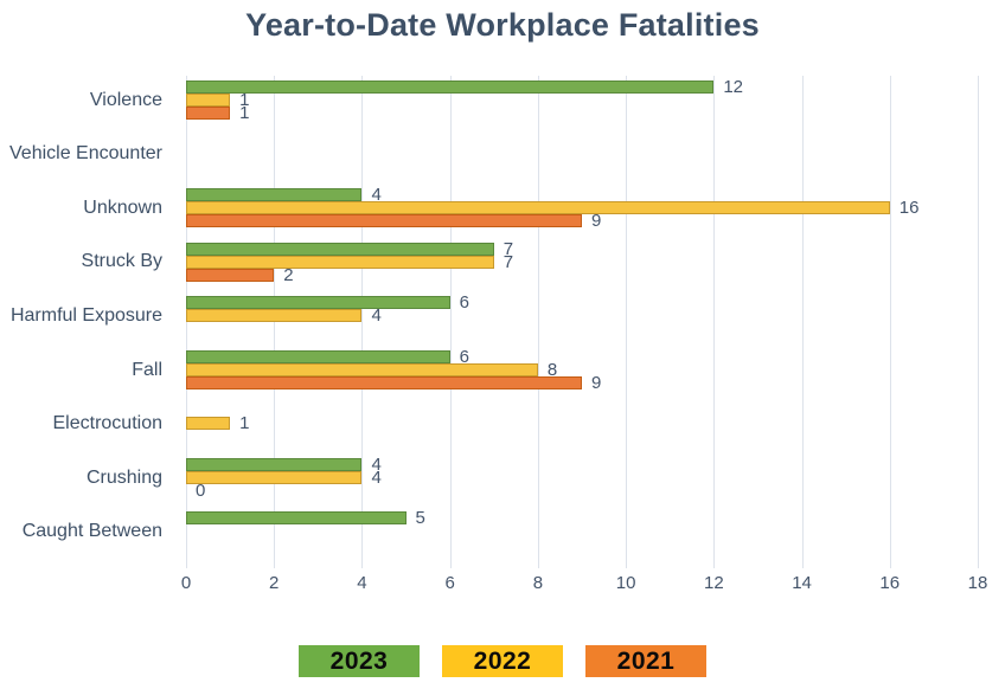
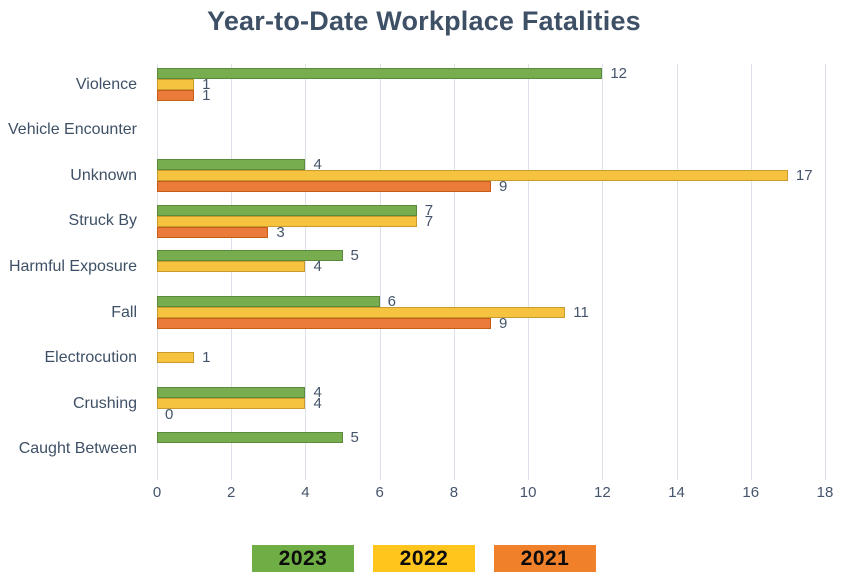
2022/Unknown: 16 -> 17
2021/Struck By: 2 -> 3
2023/Harmful Exposure: 6 -> 5
2022/Fall: 8 -> 11
